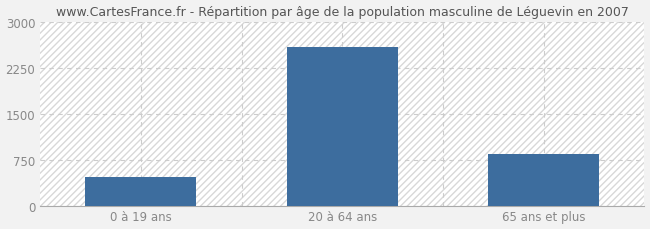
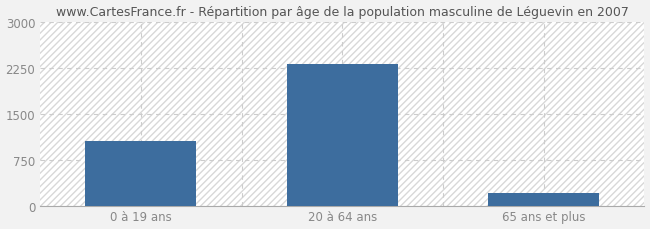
0 à 19 ans: 460 -> 1050
20 à 64 ans: 2580 -> 2300
65 ans et plus: 840 -> 200
